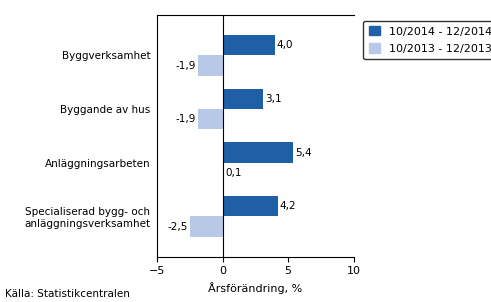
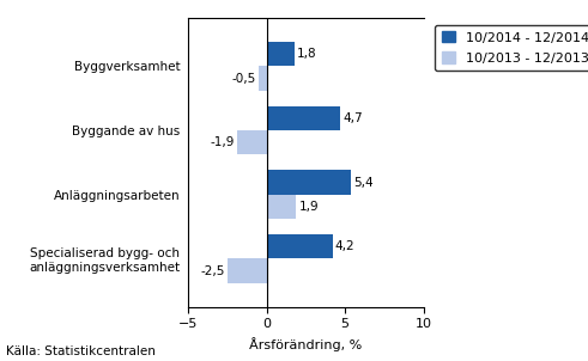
10/2014 - 12/2014/Byggverksamhet: 4,0 -> 1,8
10/2013 - 12/2013/Byggverksamhet: -1,9 -> -0,5
10/2014 - 12/2014/Byggande av hus: 3,1 -> 4,7
10/2013 - 12/2013/Anläggningsarbeten: 0,1 -> 1,9
